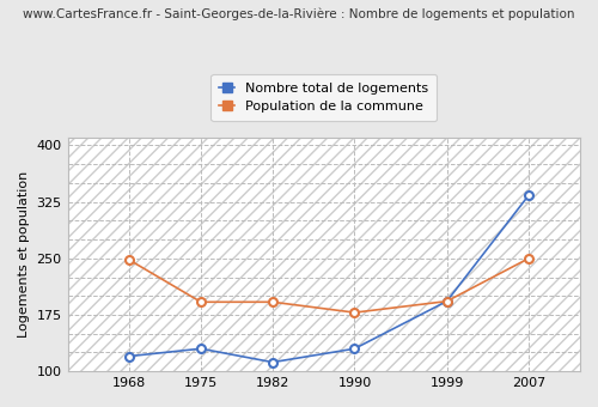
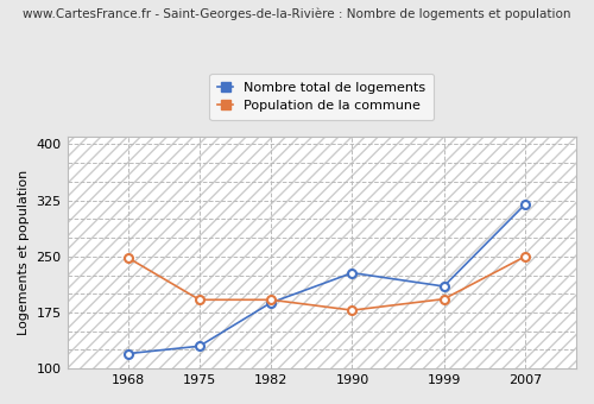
Nombre total de logements/1982: 112 -> 188
Nombre total de logements/1990: 130 -> 228
Nombre total de logements/1999: 193 -> 210
Nombre total de logements/2007: 334 -> 320
